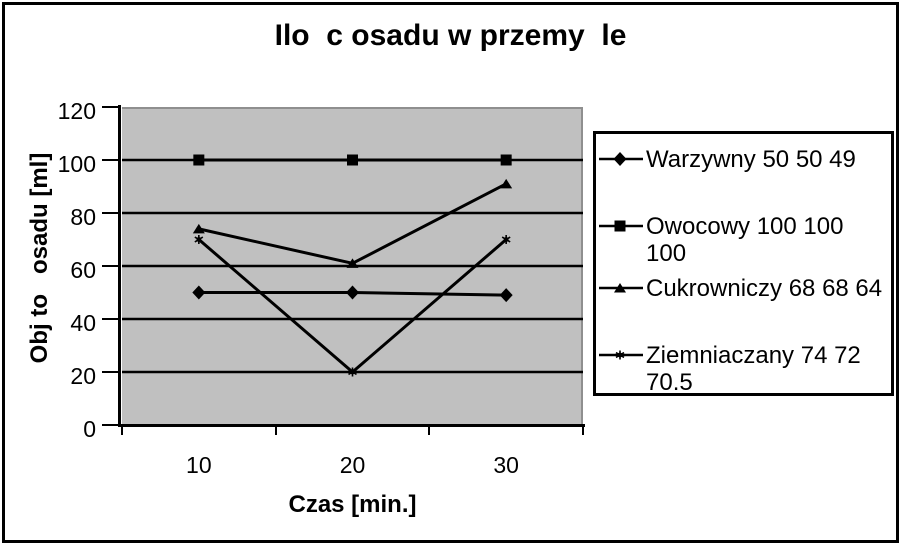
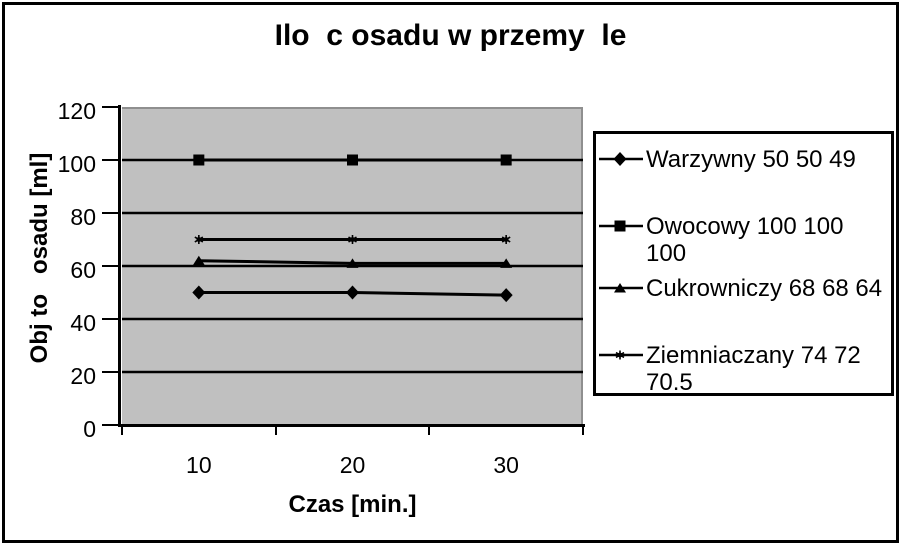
Cukrowniczy 68 68 64/10: 74 -> 62
Ziemniaczany 74 72 70.5/20: 20 -> 70
Cukrowniczy 68 68 64/30: 91 -> 61
